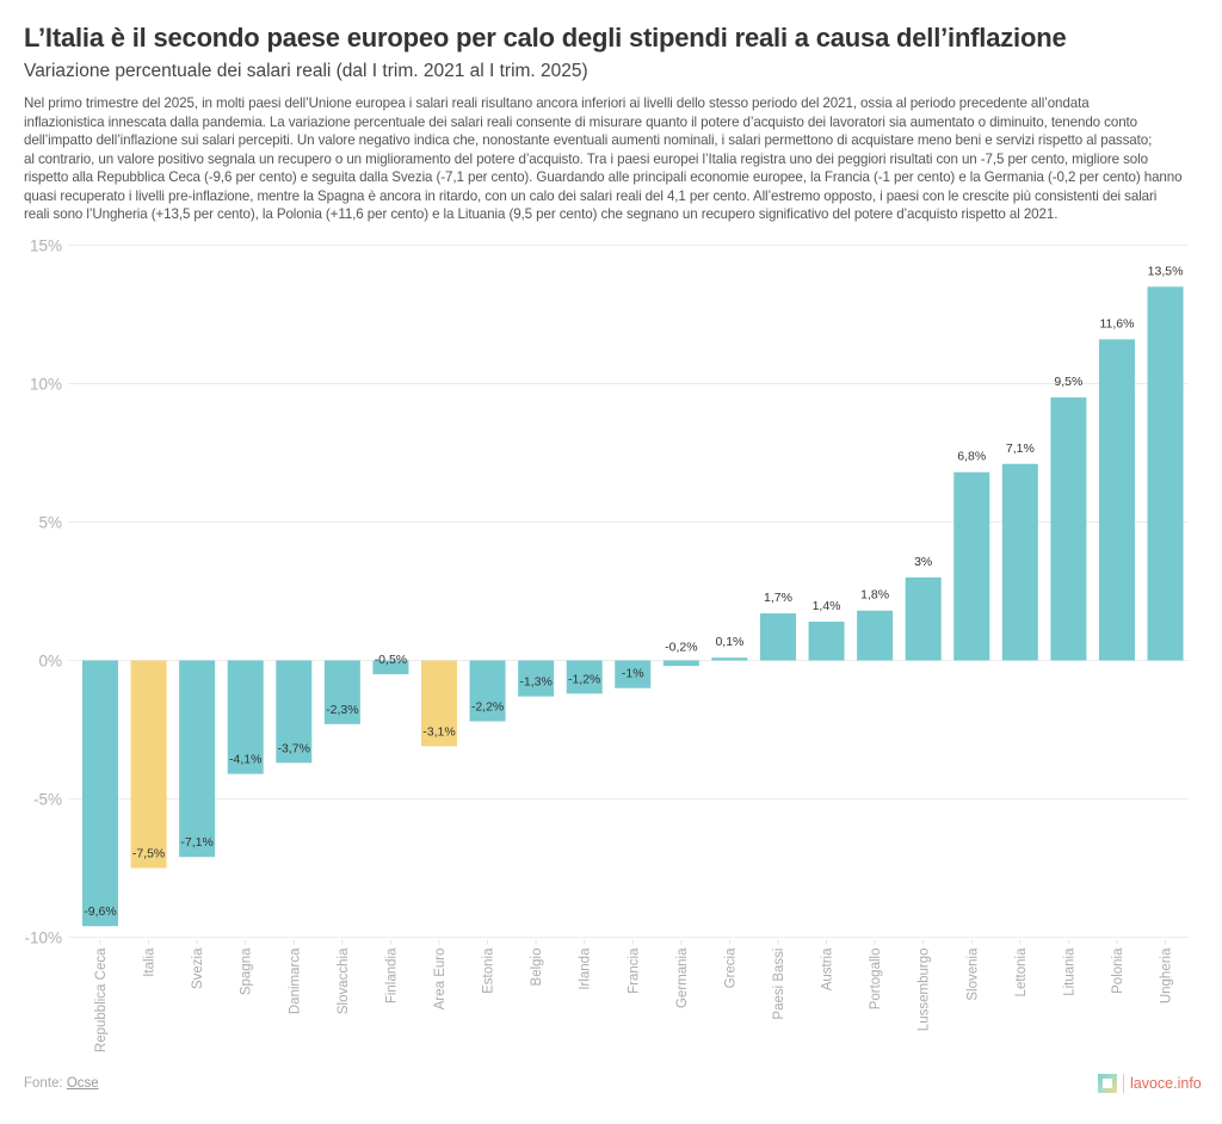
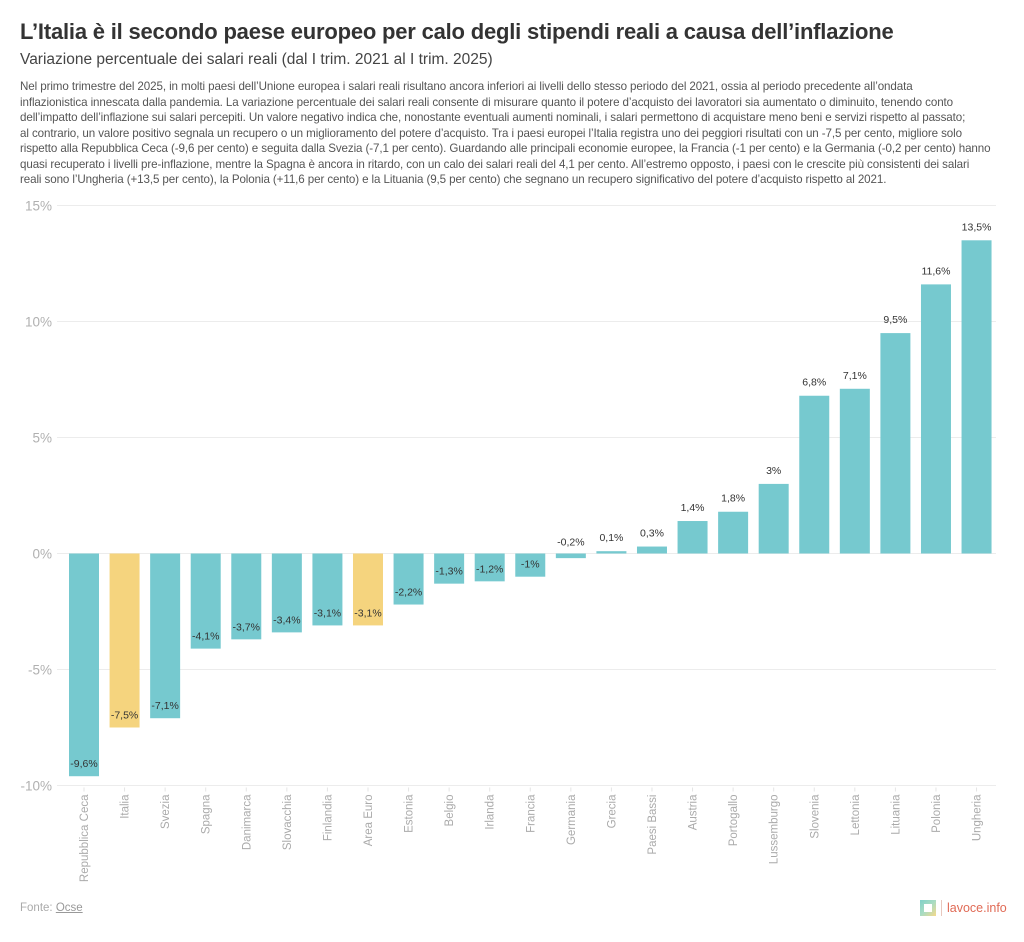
Slovacchia: -2,3% -> -3,4%
Finlandia: -0,5% -> -3,1%
Paesi Bassi: 1,7% -> 0,3%
